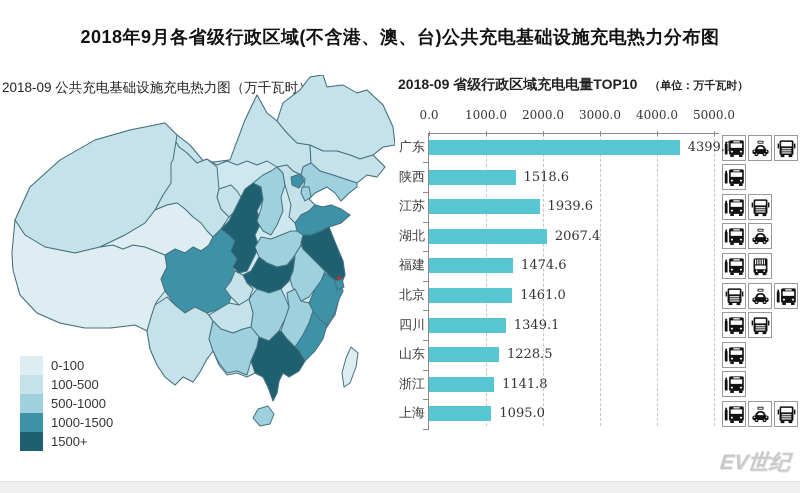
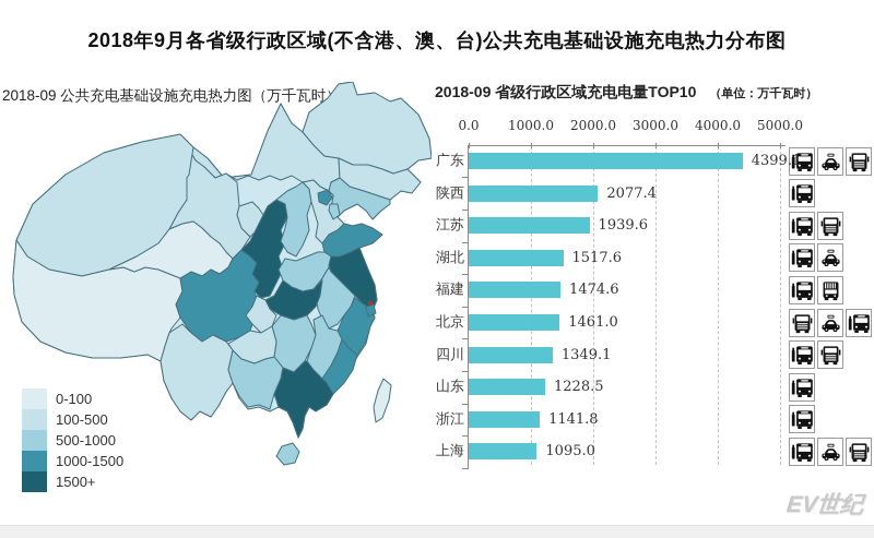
2018-09 省级行政区域充电电量TOP10/陕西: 1518.6 -> 2077.4
2018-09 省级行政区域充电电量TOP10/湖北: 2067.4 -> 1517.6
